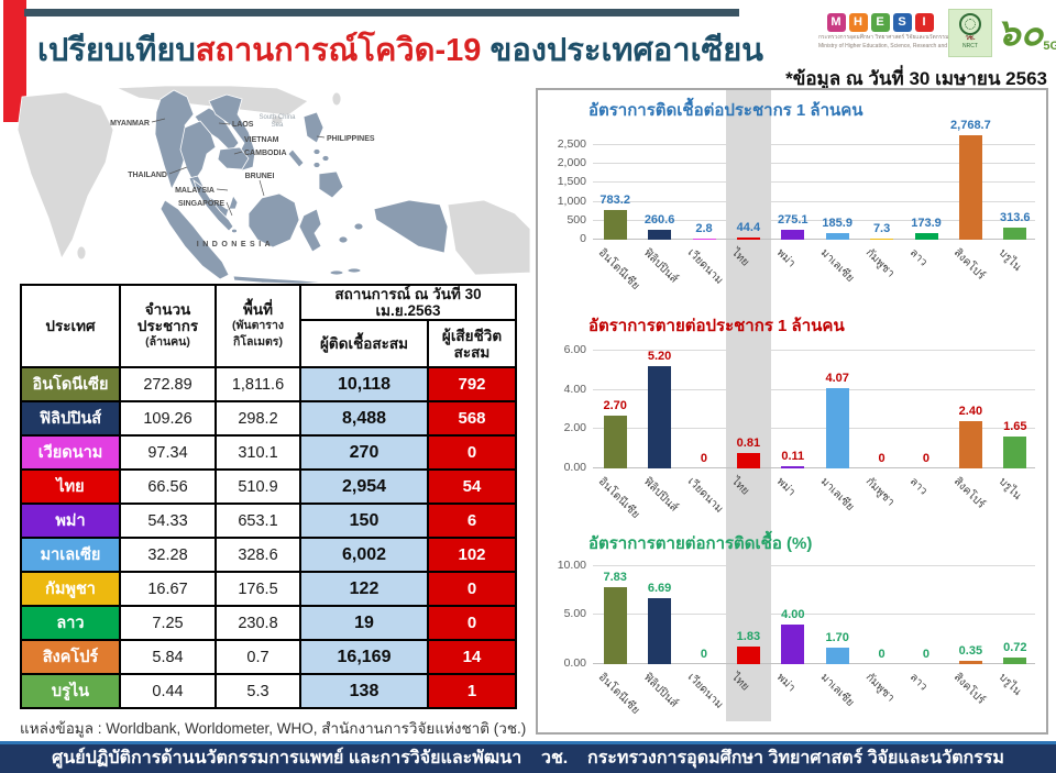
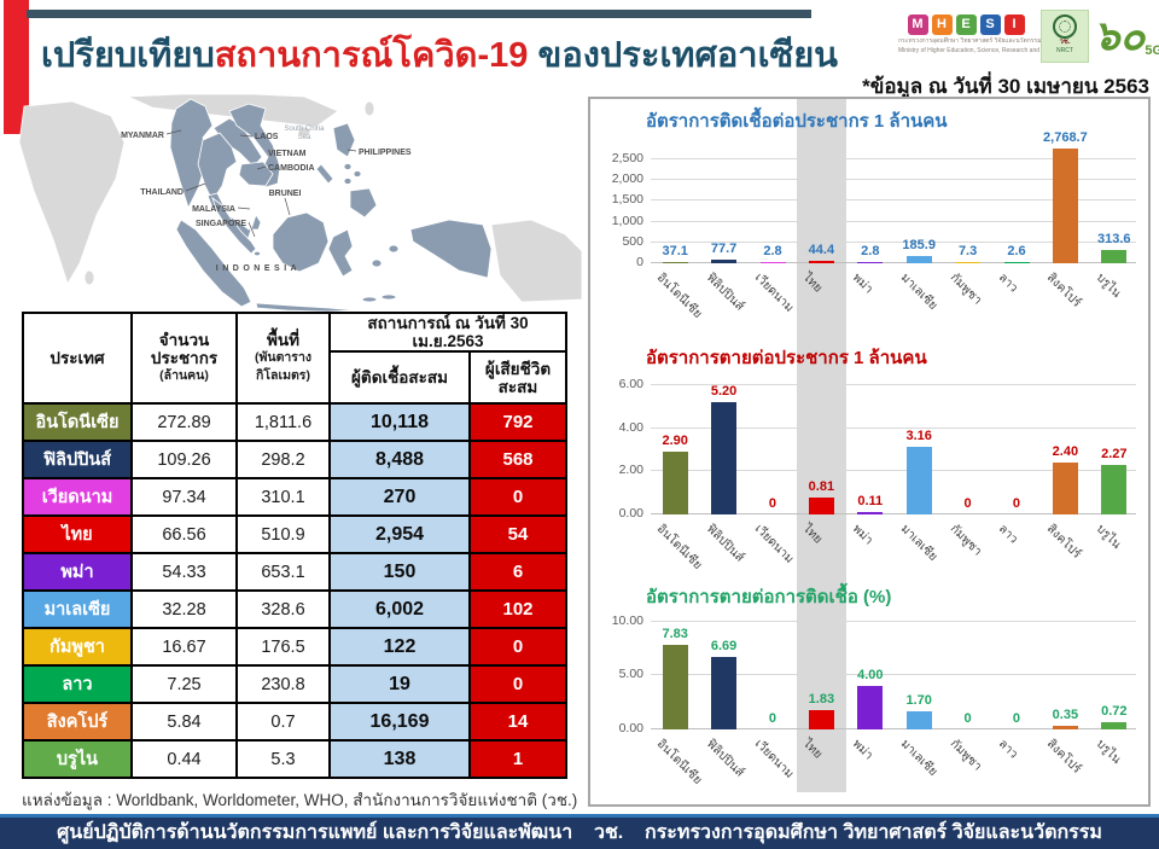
อัตราการติดเชื้อต่อประชากร 1 ล้านคน/อินโดนีเซีย: 783.2 -> 37.1
อัตราการติดเชื้อต่อประชากร 1 ล้านคน/ฟิลิปปินส์: 260.6 -> 77.7
อัตราการติดเชื้อต่อประชากร 1 ล้านคน/พม่า: 275.1 -> 2.8
อัตราการติดเชื้อต่อประชากร 1 ล้านคน/ลาว: 173.9 -> 2.6
อัตราการตายต่อประชากร 1 ล้านคน/อินโดนีเซีย: 2.70 -> 2.90
อัตราการตายต่อประชากร 1 ล้านคน/มาเลเซีย: 4.07 -> 3.16
อัตราการตายต่อประชากร 1 ล้านคน/บรูไน: 1.65 -> 2.27
